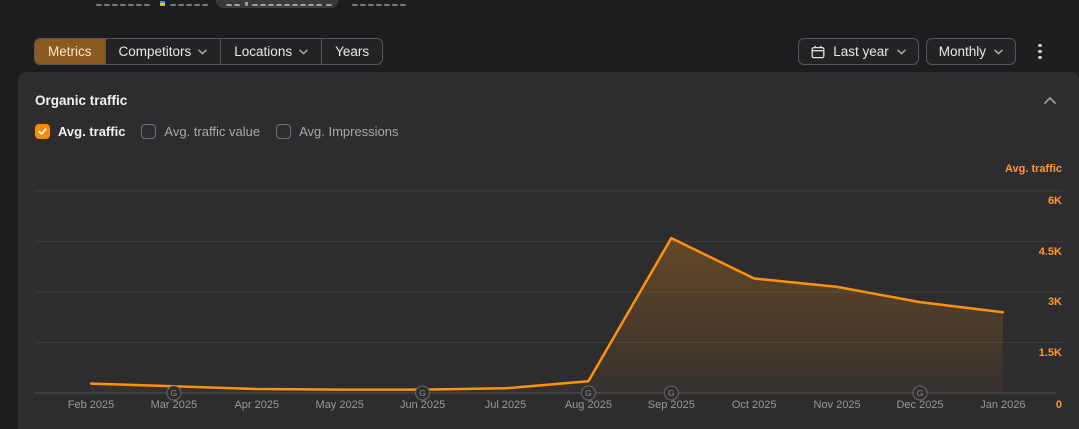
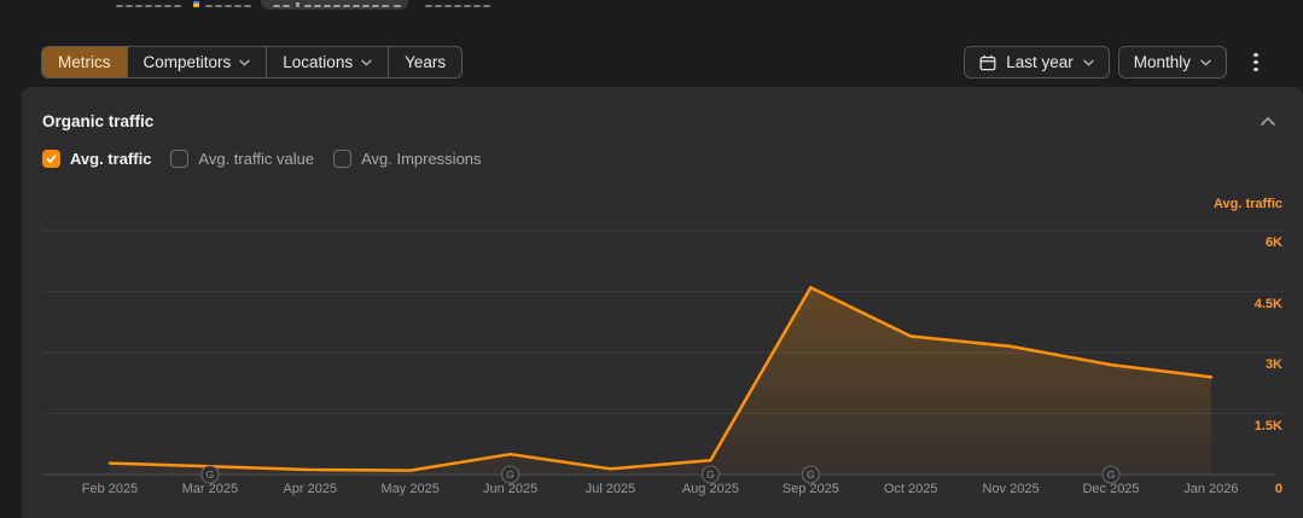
Jun 2025: 0.1K -> 0.5K
